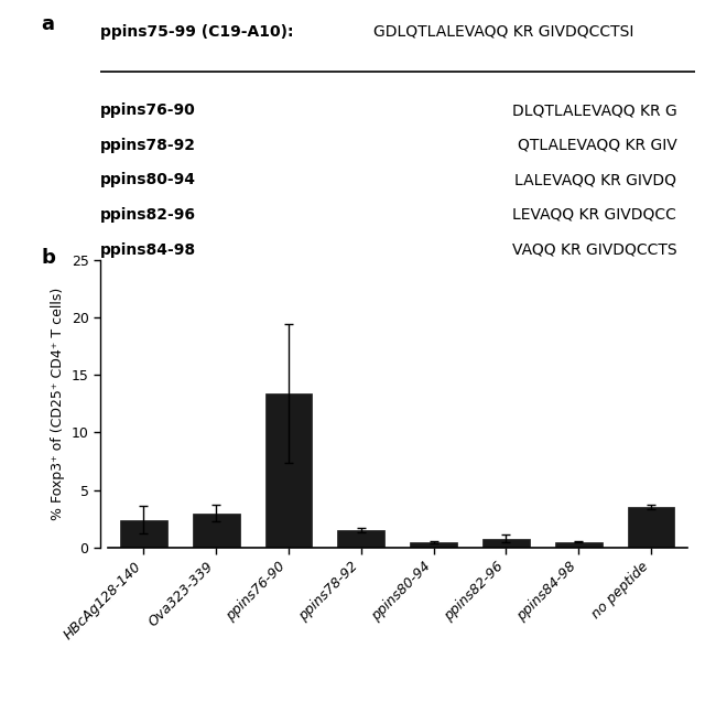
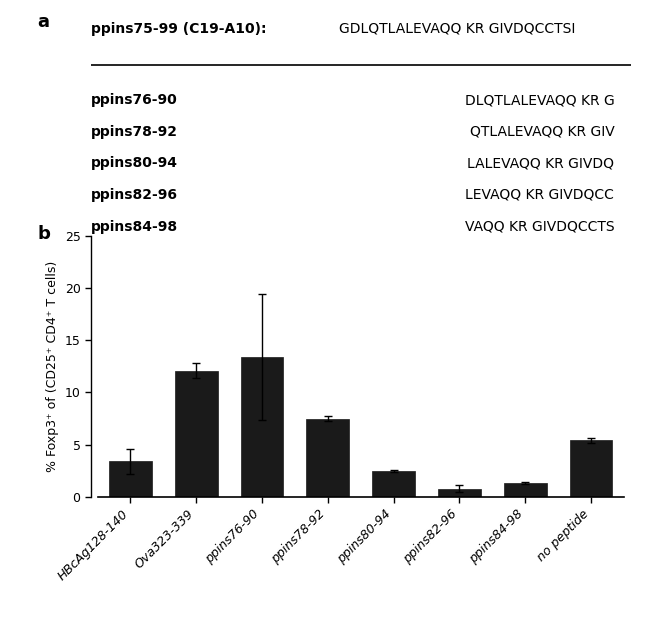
HBcAg128-140: 2.4 -> 3.4
Ova323-339: 3.0 -> 12.1
ppins78-92: 1.5 -> 7.5
ppins80-94: 0.5 -> 2.5
ppins84-98: 0.5 -> 1.3
no peptide: 3.5 -> 5.4
